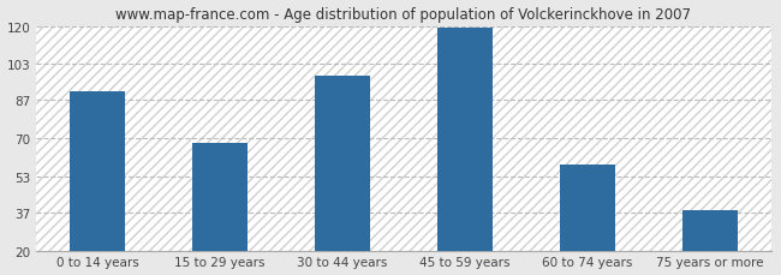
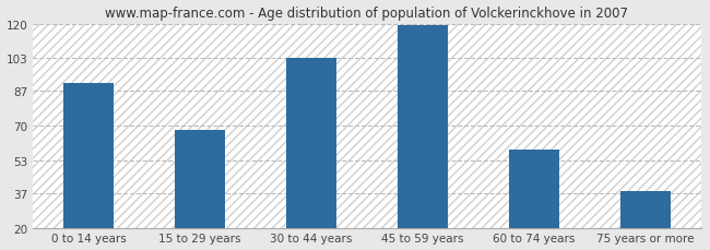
30 to 44 years: 98 -> 103
